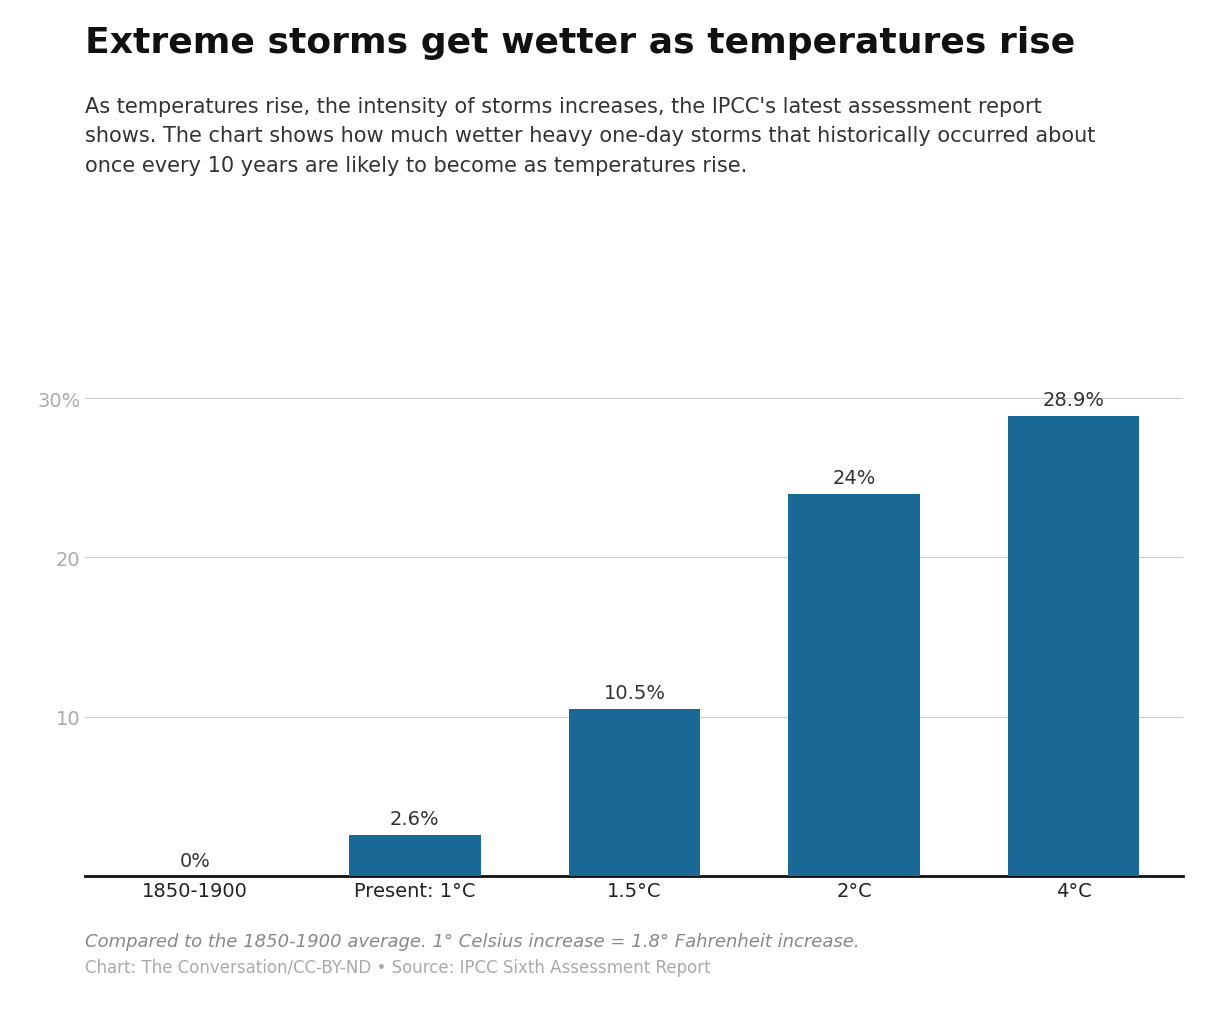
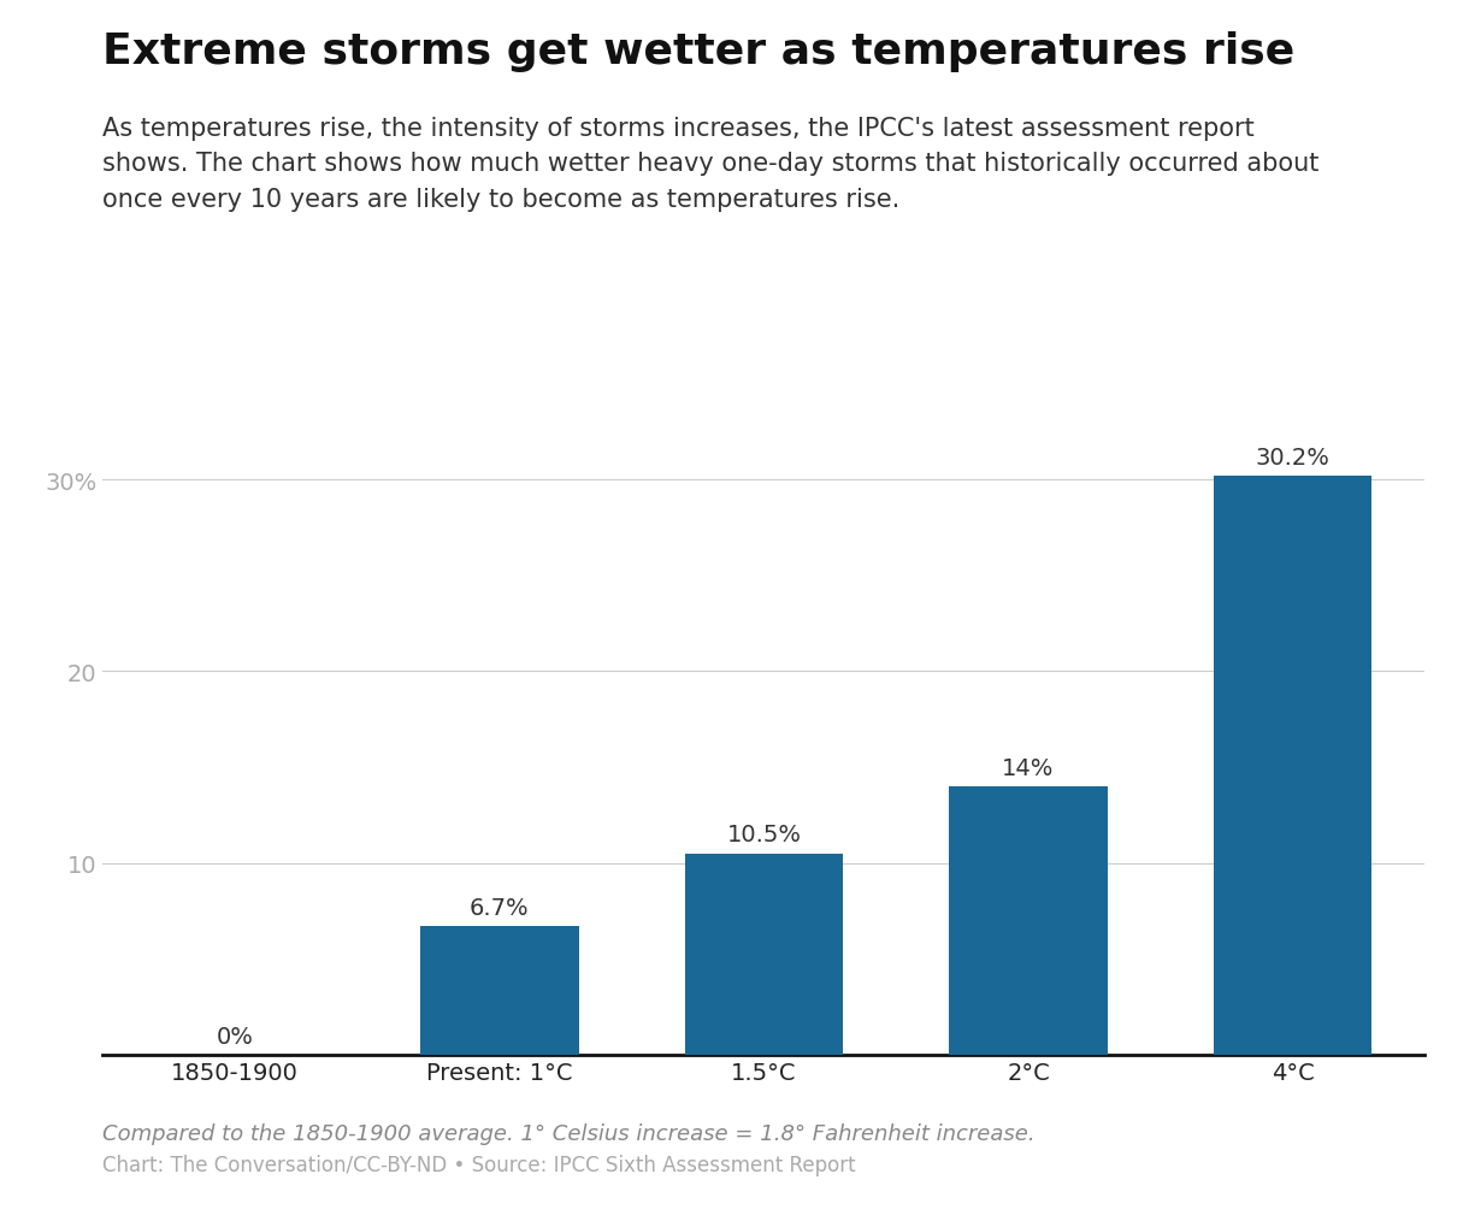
Present: 1°C: 2.6% -> 6.7%
2°C: 24% -> 14%
4°C: 28.9% -> 30.2%
